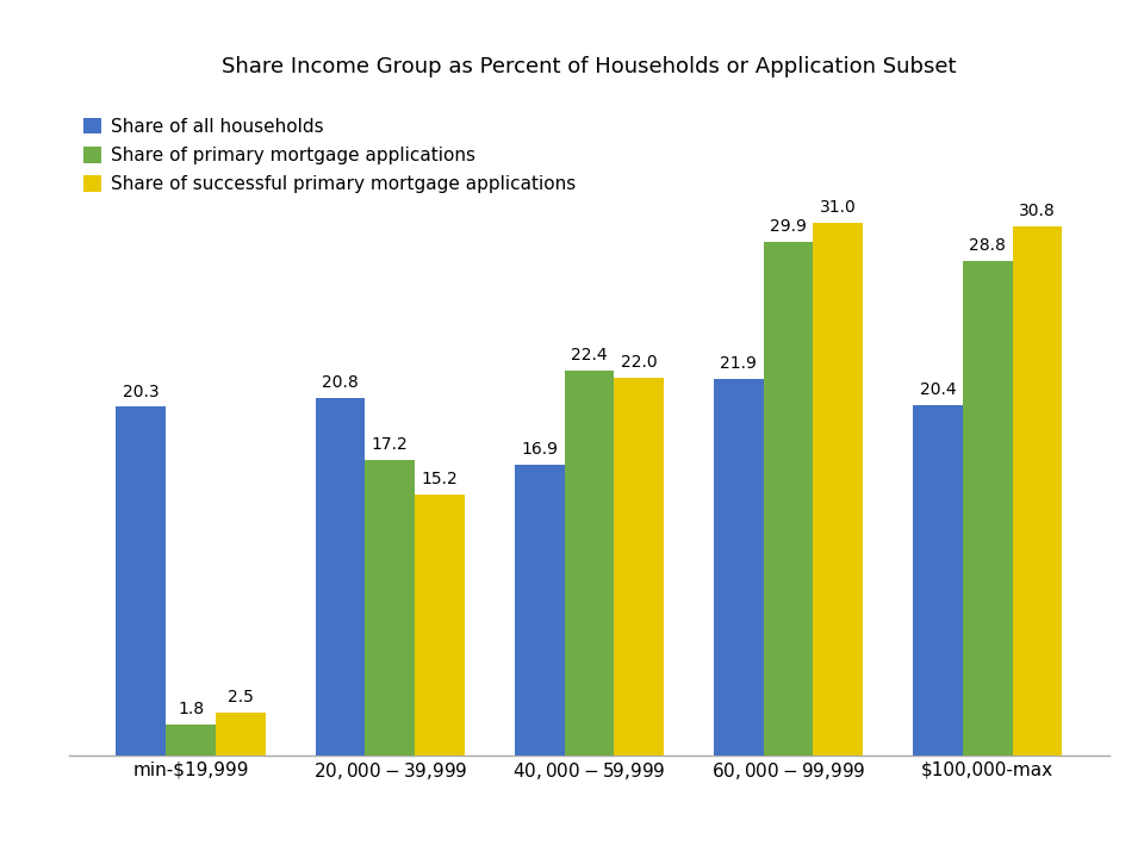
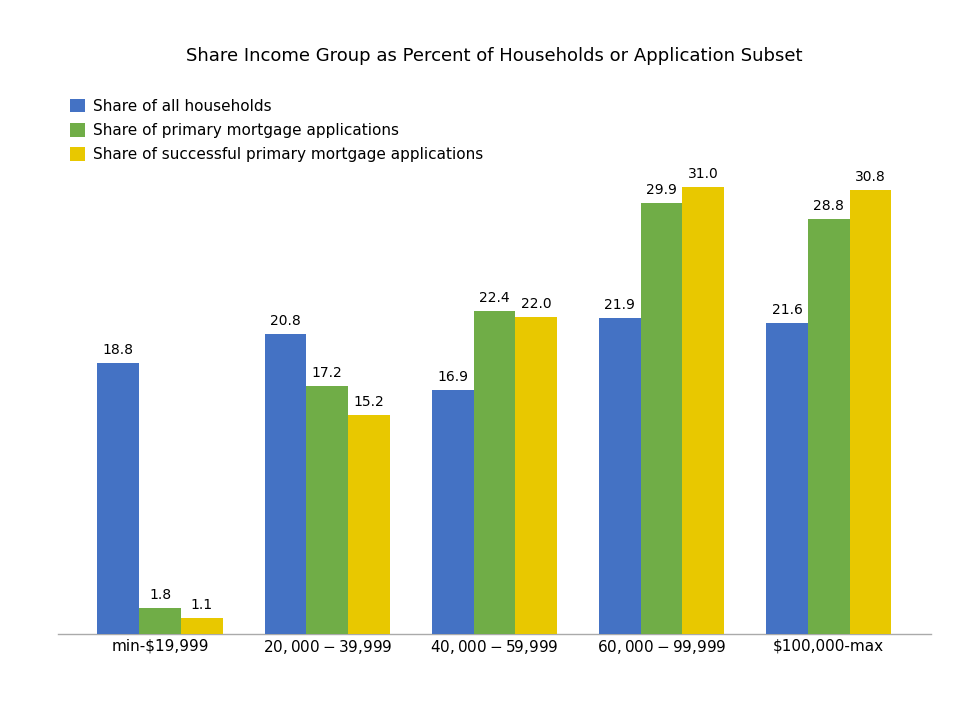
Share of all households/min-$19,999: 20.3 -> 18.8
Share of successful primary mortgage applications/min-$19,999: 2.5 -> 1.1
Share of all households/$100,000-max: 20.4 -> 21.6
